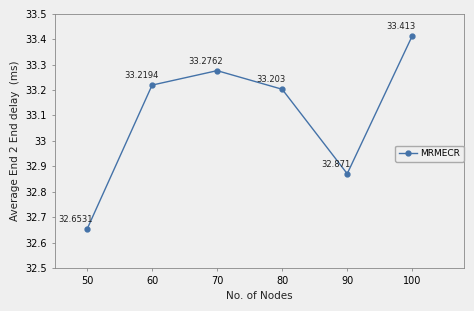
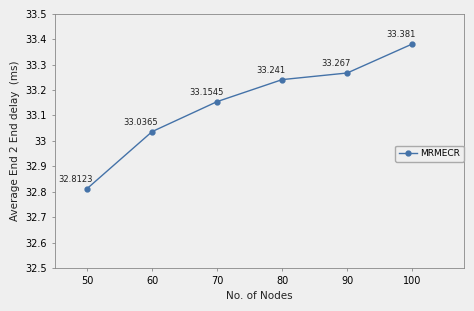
50: 32.6531 -> 32.8123
60: 33.2194 -> 33.0365
70: 33.2762 -> 33.1545
80: 33.203 -> 33.241
90: 32.871 -> 33.267
100: 33.413 -> 33.381
